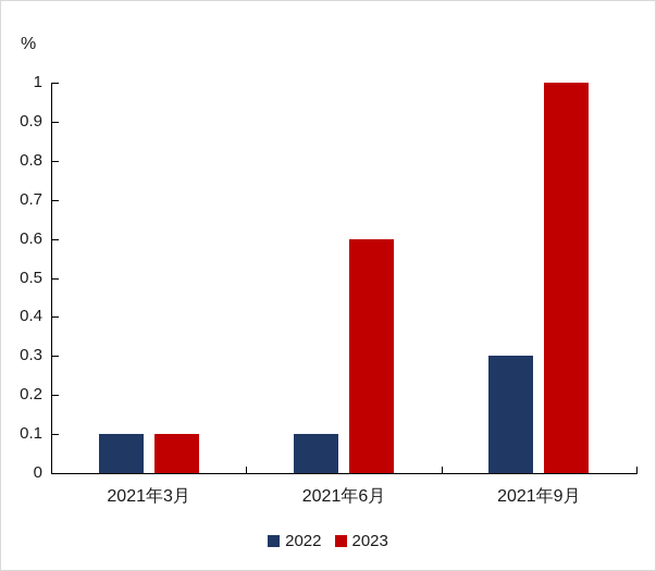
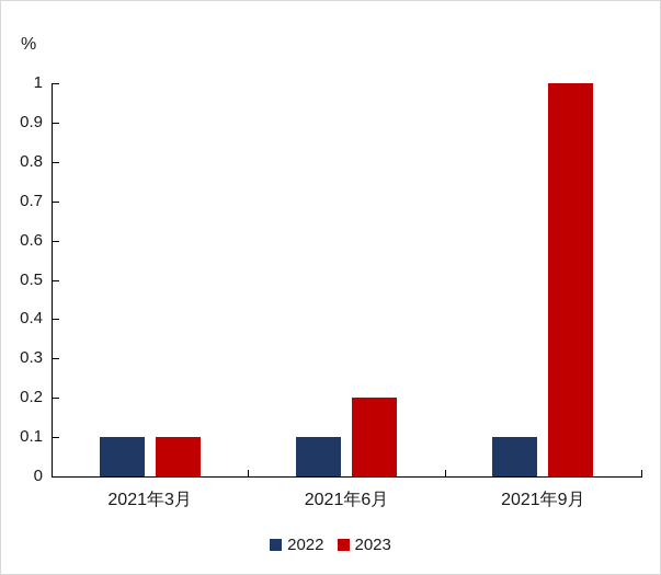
2023/2021年6月: 0.6 -> 0.2
2022/2021年9月: 0.3 -> 0.1
